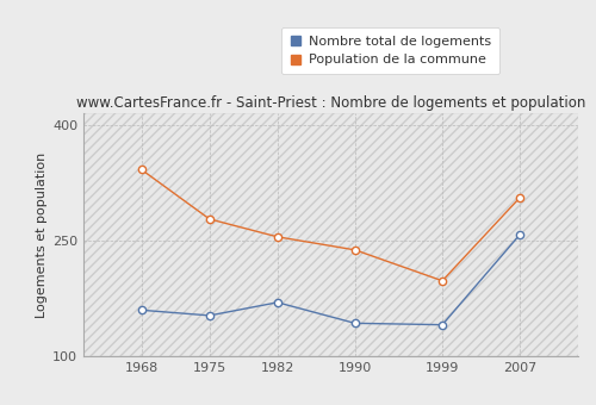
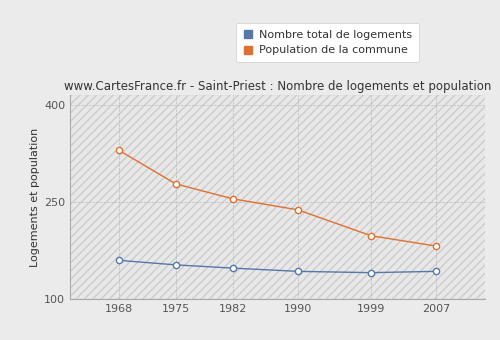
Population de la commune/1968: 342 -> 330
Nombre total de logements/1982: 170 -> 148
Nombre total de logements/2007: 258 -> 143
Population de la commune/2007: 306 -> 182
